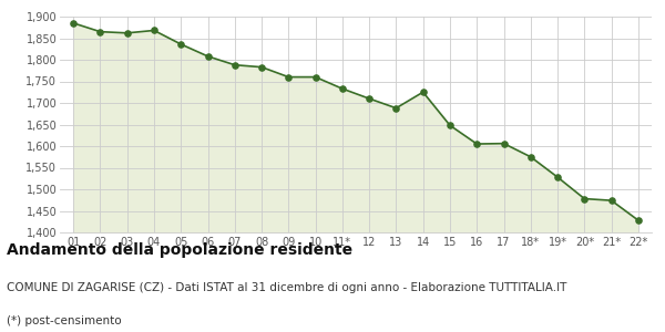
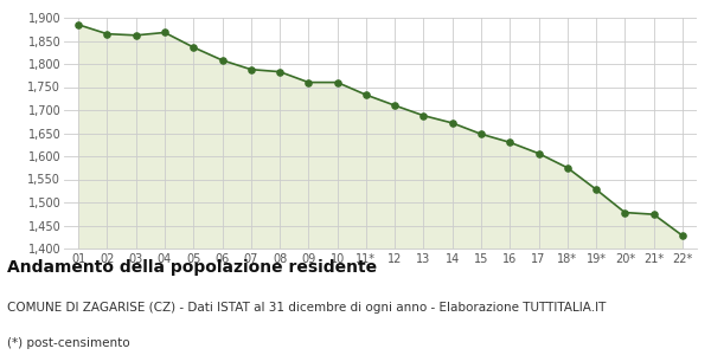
14: 1,725 -> 1,672
16: 1,605 -> 1,630
